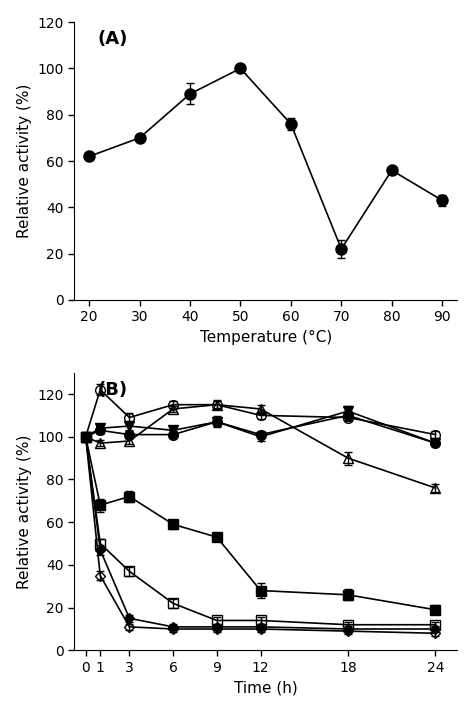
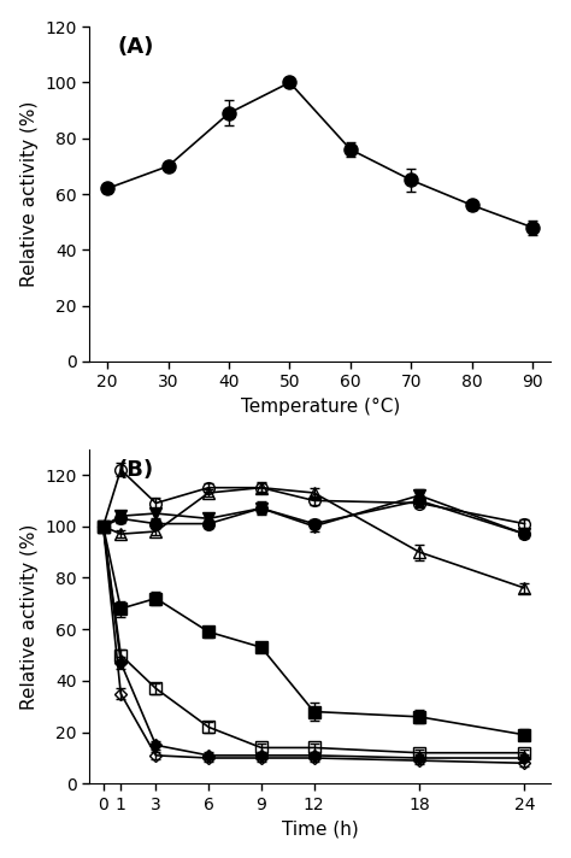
70: 22 -> 65
90: 43 -> 48
